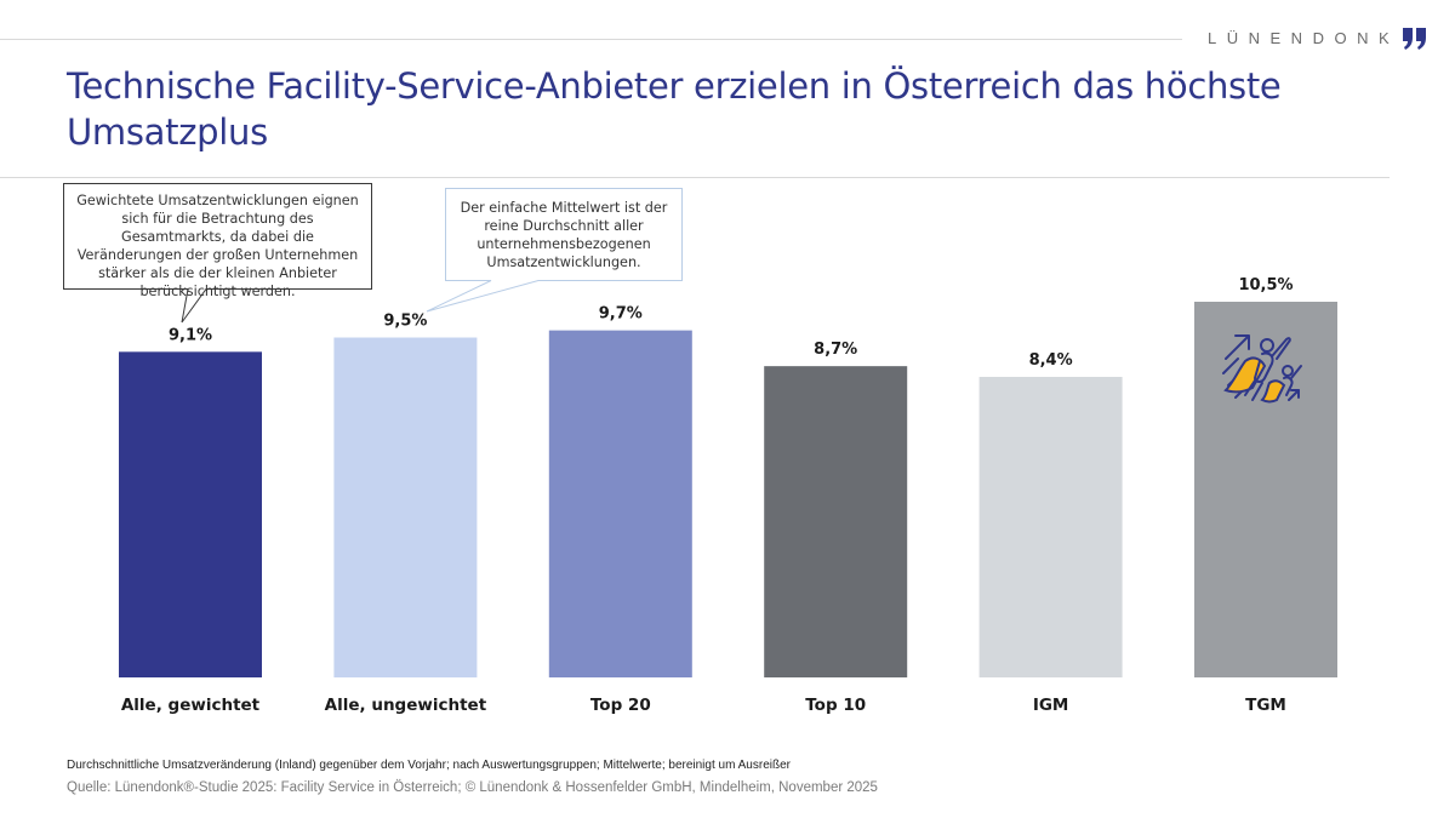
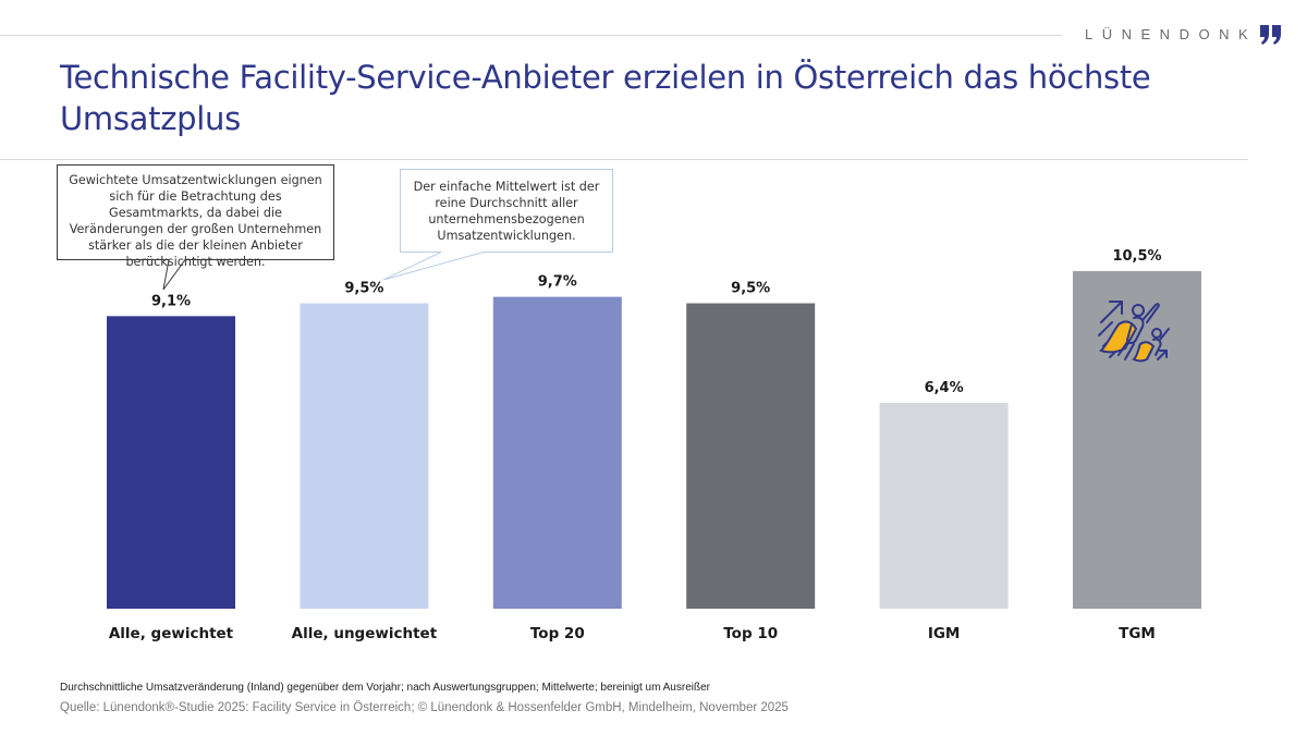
Top 10: 8,7% -> 9,5%
IGM: 8,4% -> 6,4%
